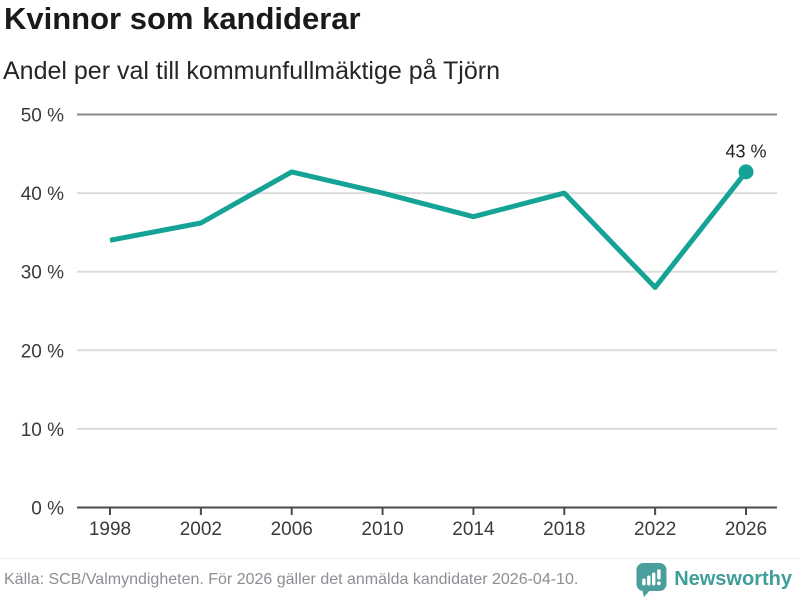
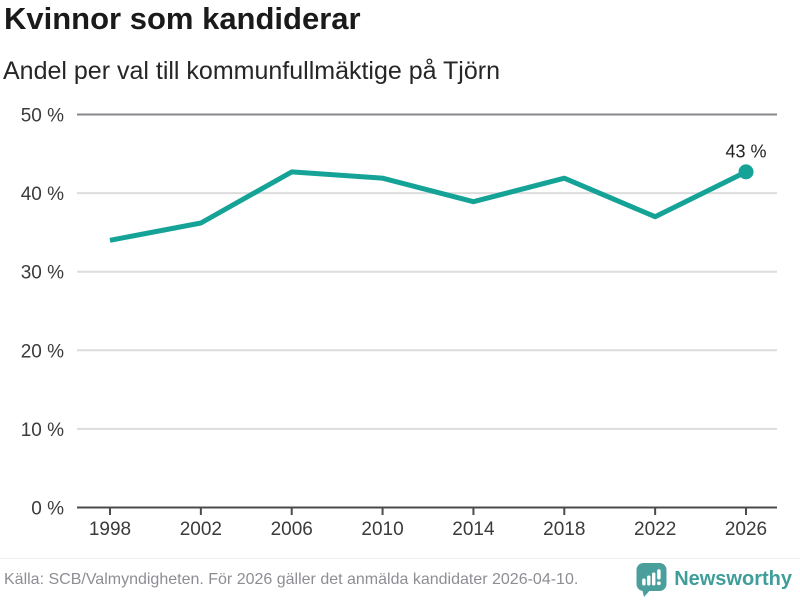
2010: 40% -> 42%
2014: 37% -> 39%
2018: 40% -> 42%
2022: 28% -> 37%
